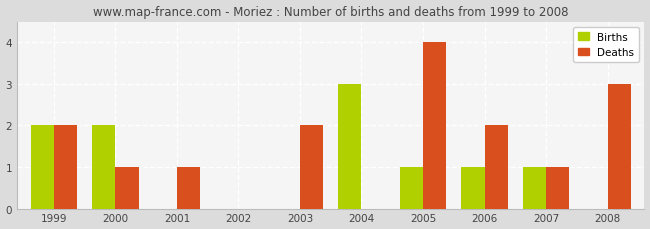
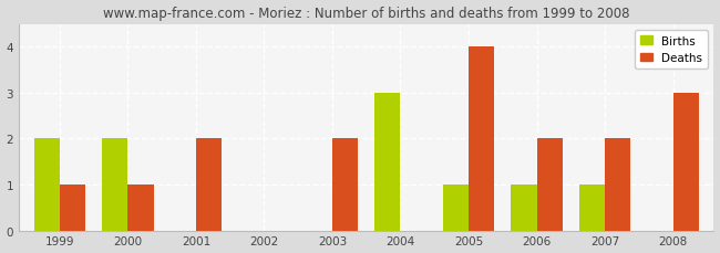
Deaths/1999: 2 -> 1
Deaths/2001: 1 -> 2
Deaths/2007: 1 -> 2
